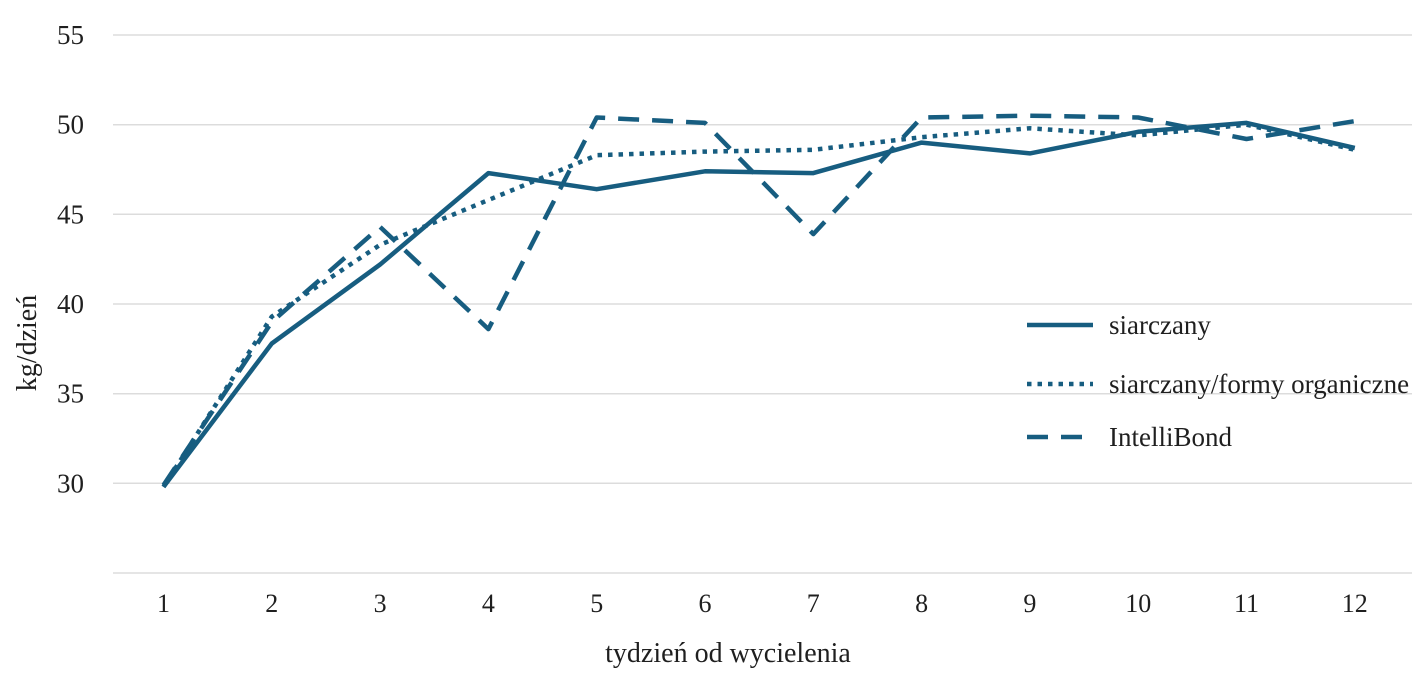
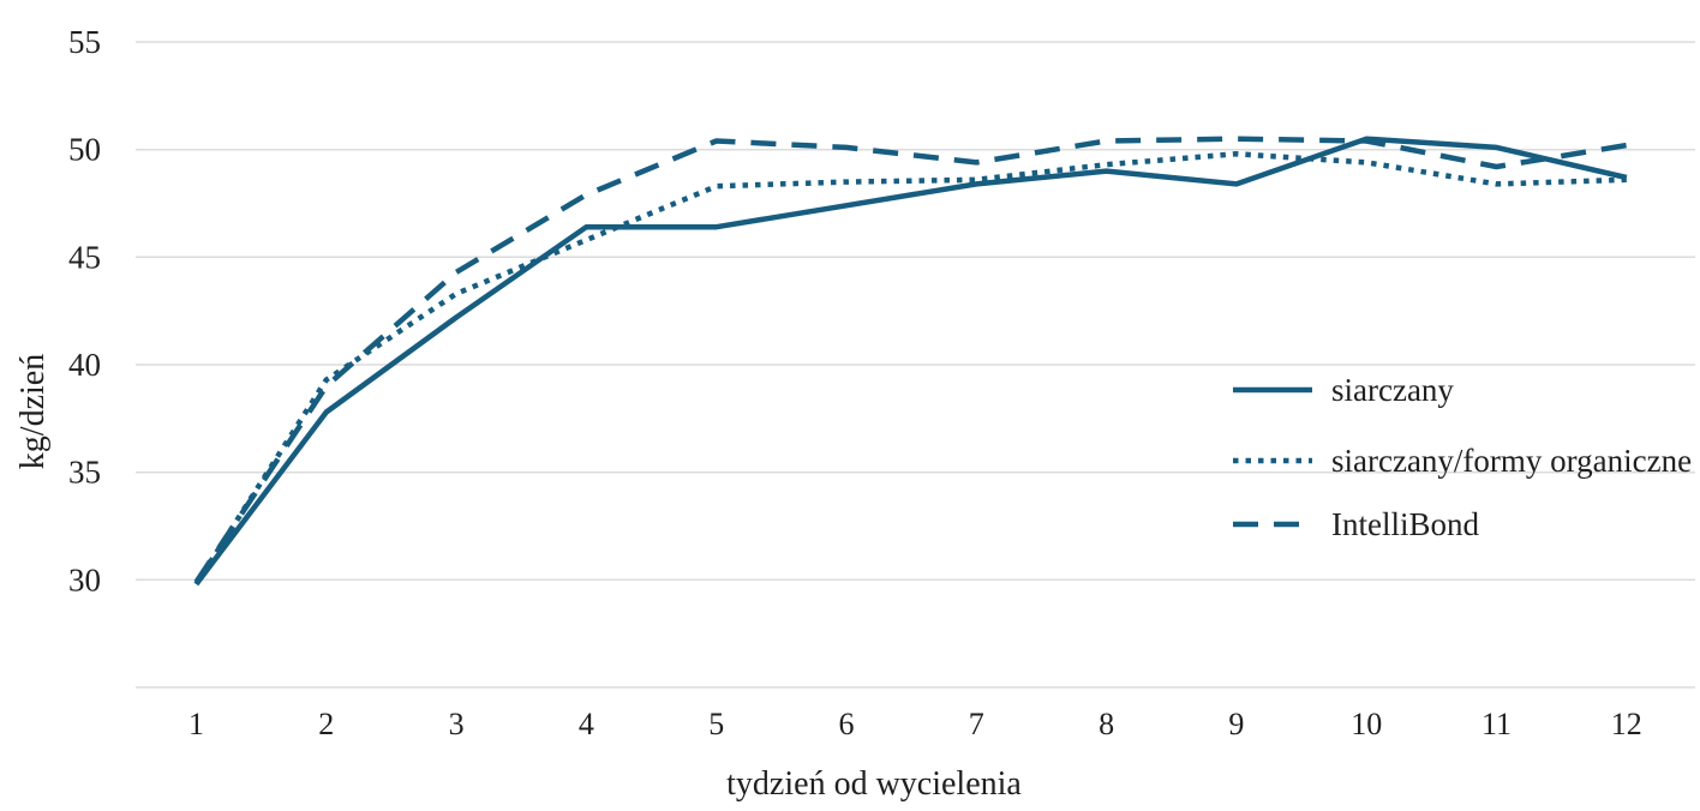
siarczany/4: 47.3 -> 46.4
IntelliBond/4: 38.6 -> 47.9
siarczany/7: 47.3 -> 48.4
IntelliBond/7: 43.9 -> 49.4
siarczany/10: 49.6 -> 50.5
siarczany/formy organiczne/11: 50.0 -> 48.4
